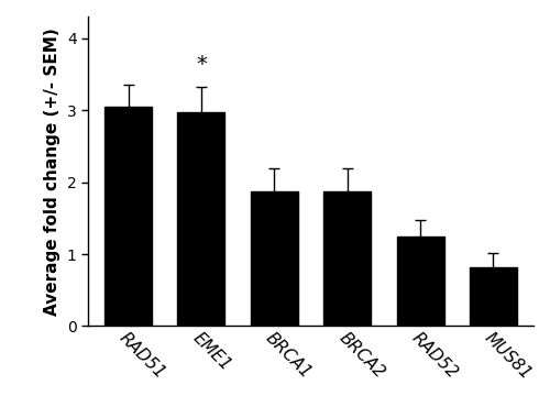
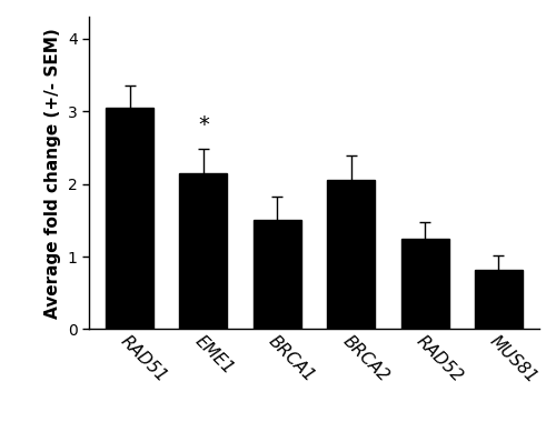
EME1: 2.97 -> 2.14
BRCA1: 1.87 -> 1.50
BRCA2: 1.87 -> 2.06
